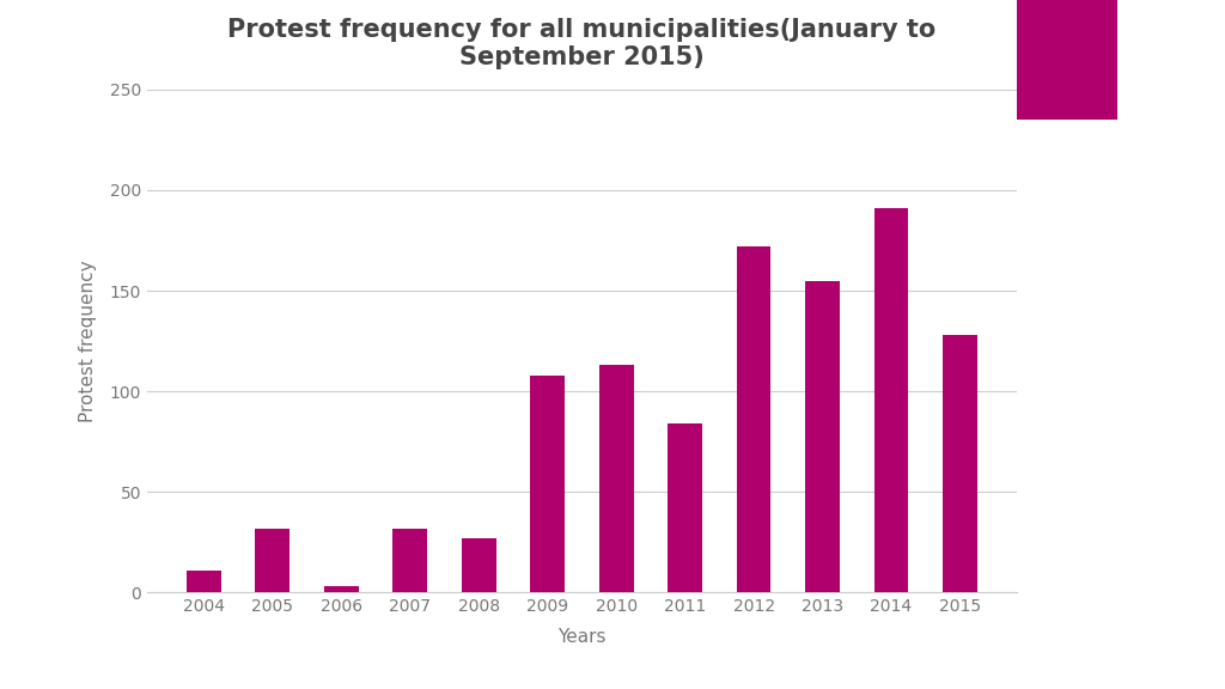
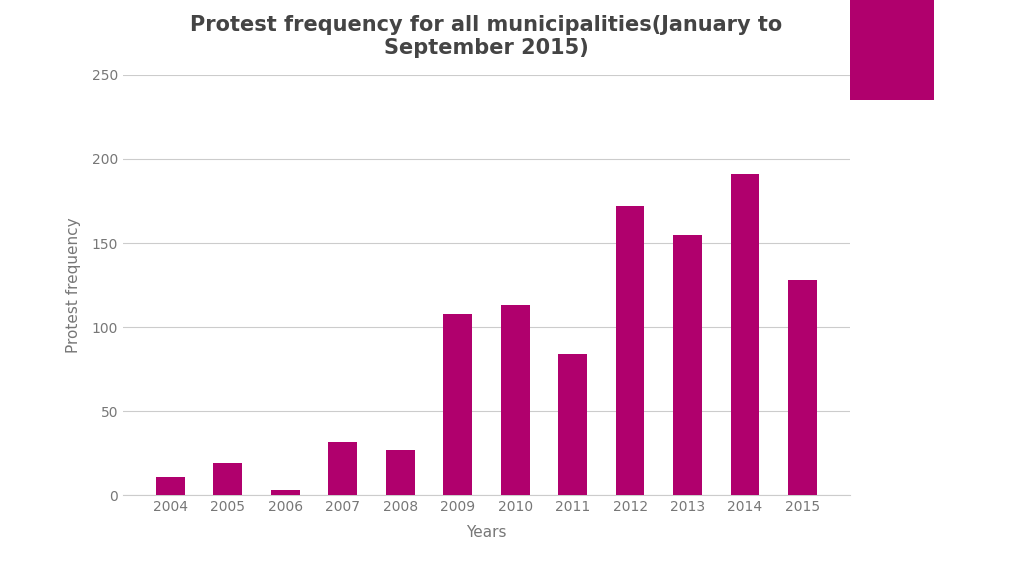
2005: 32 -> 19
